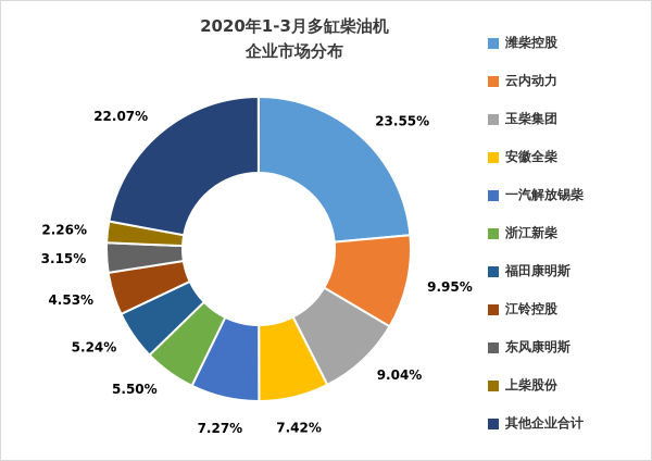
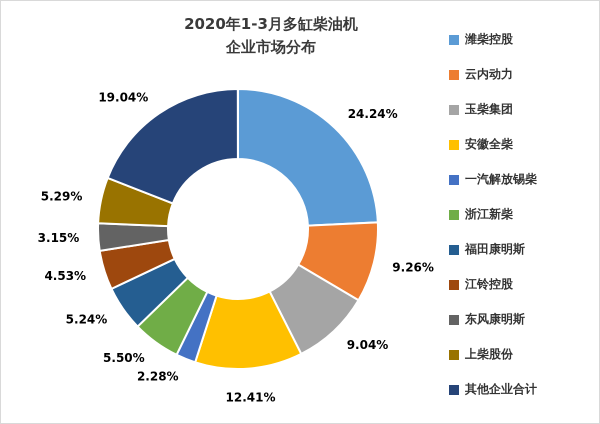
潍柴控股: 23.55% -> 24.24%
云内动力: 9.95% -> 9.26%
安徽全柴: 7.42% -> 12.41%
一汽解放锡柴: 7.27% -> 2.28%
上柴股份: 2.26% -> 5.29%
其他企业合计: 22.07% -> 19.04%
